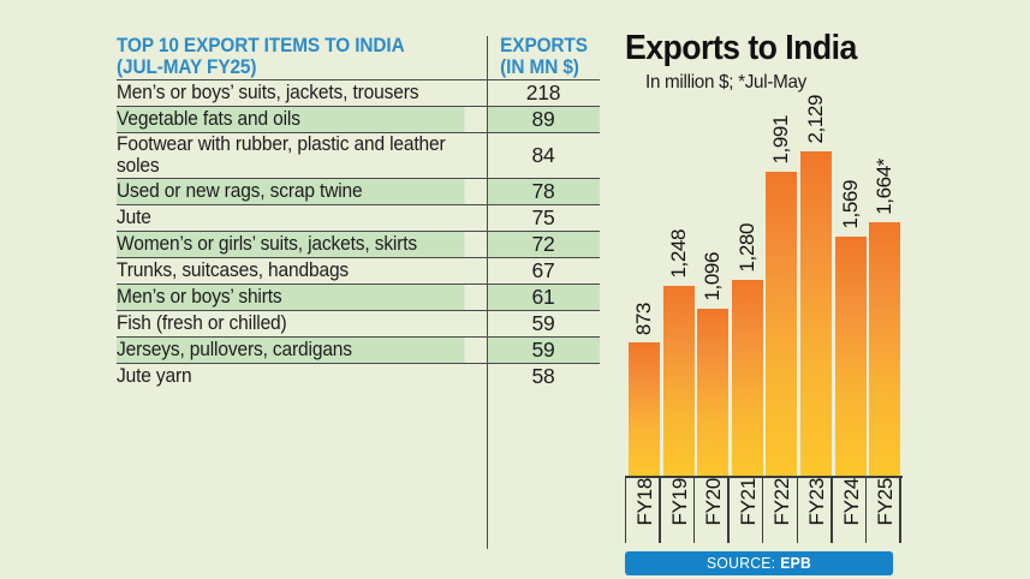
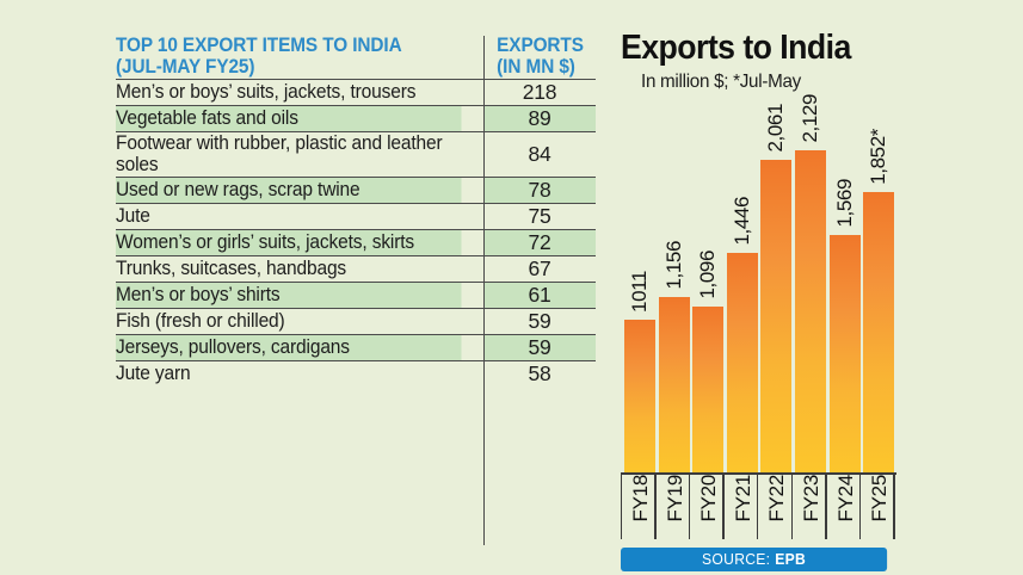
FY18: 873 -> 1011
FY19: 1,248 -> 1,156
FY21: 1,280 -> 1,446
FY22: 1,991 -> 2,061
FY25: 1,664 -> 1,852
